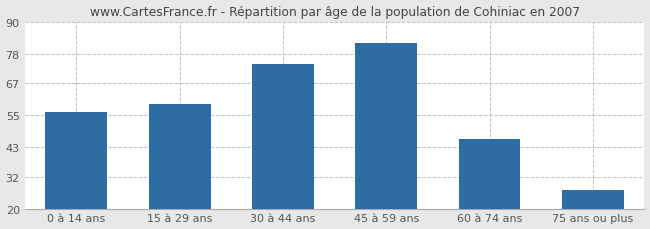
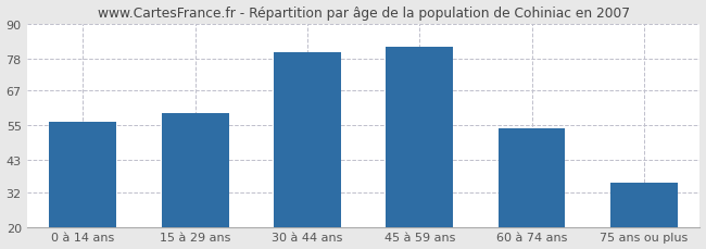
30 à 44 ans: 74 -> 80
60 à 74 ans: 46 -> 54
75 ans ou plus: 27 -> 35
